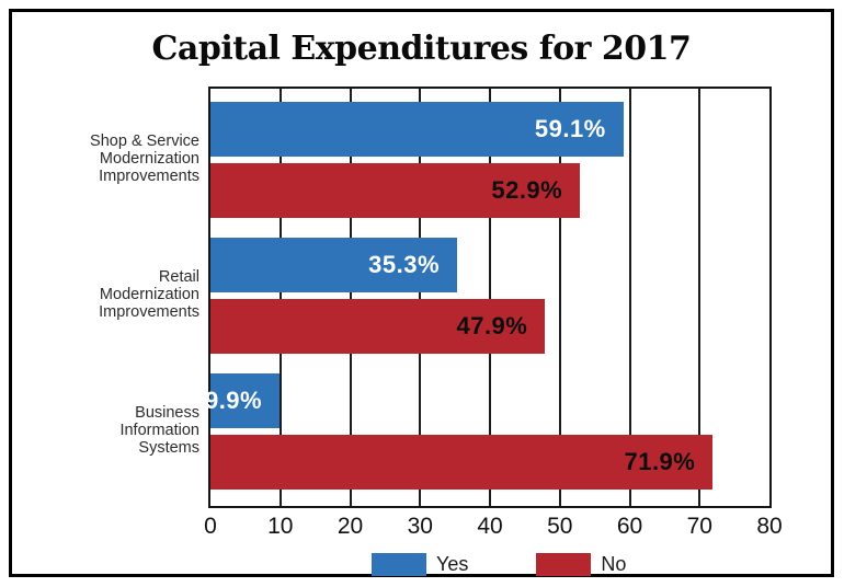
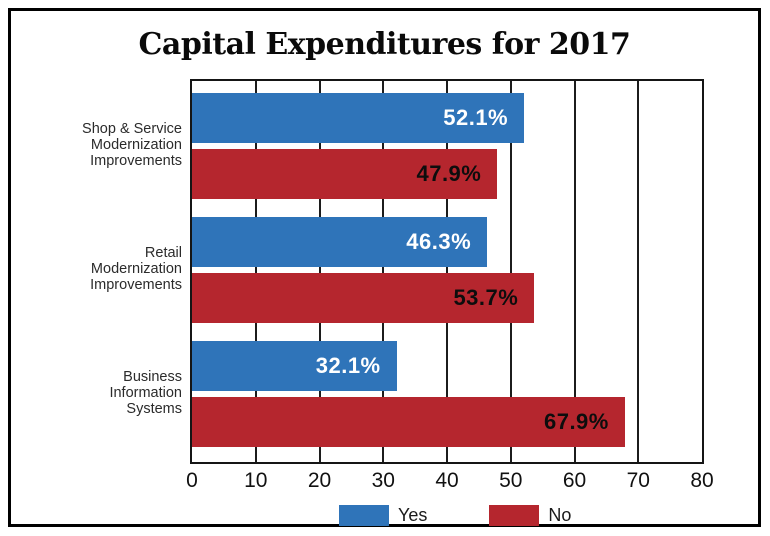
Yes/Shop & Service Modernization Improvements: 59.1% -> 52.1%
No/Shop & Service Modernization Improvements: 52.9% -> 47.9%
Yes/Retail Modernization Improvements: 35.3% -> 46.3%
No/Retail Modernization Improvements: 47.9% -> 53.7%
Yes/Business Information Systems: 9.9% -> 32.1%
No/Business Information Systems: 71.9% -> 67.9%
